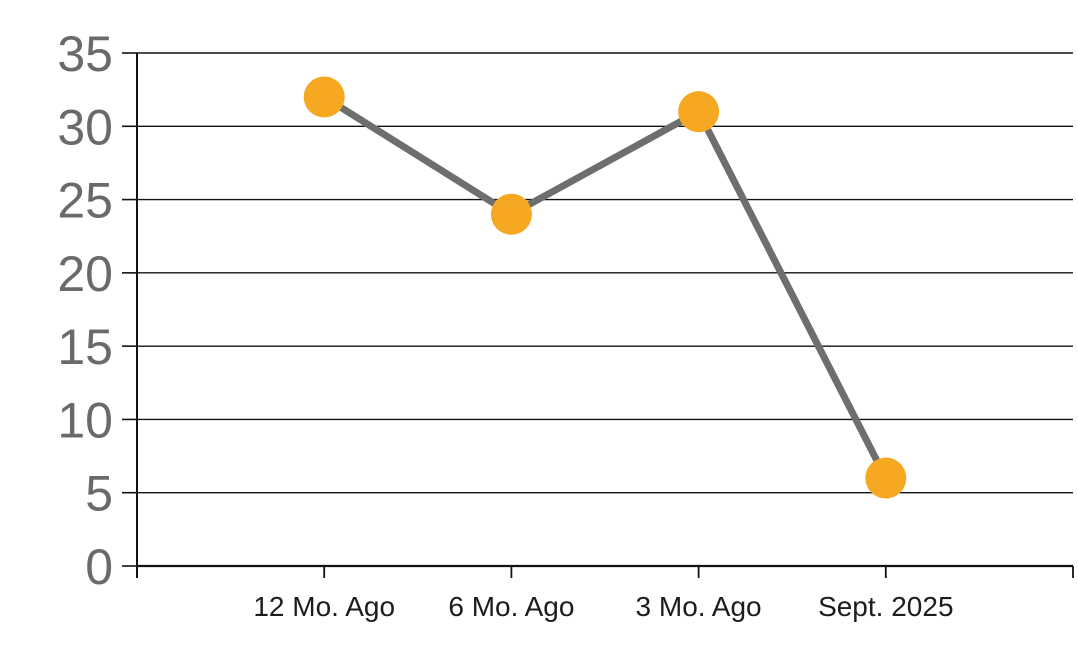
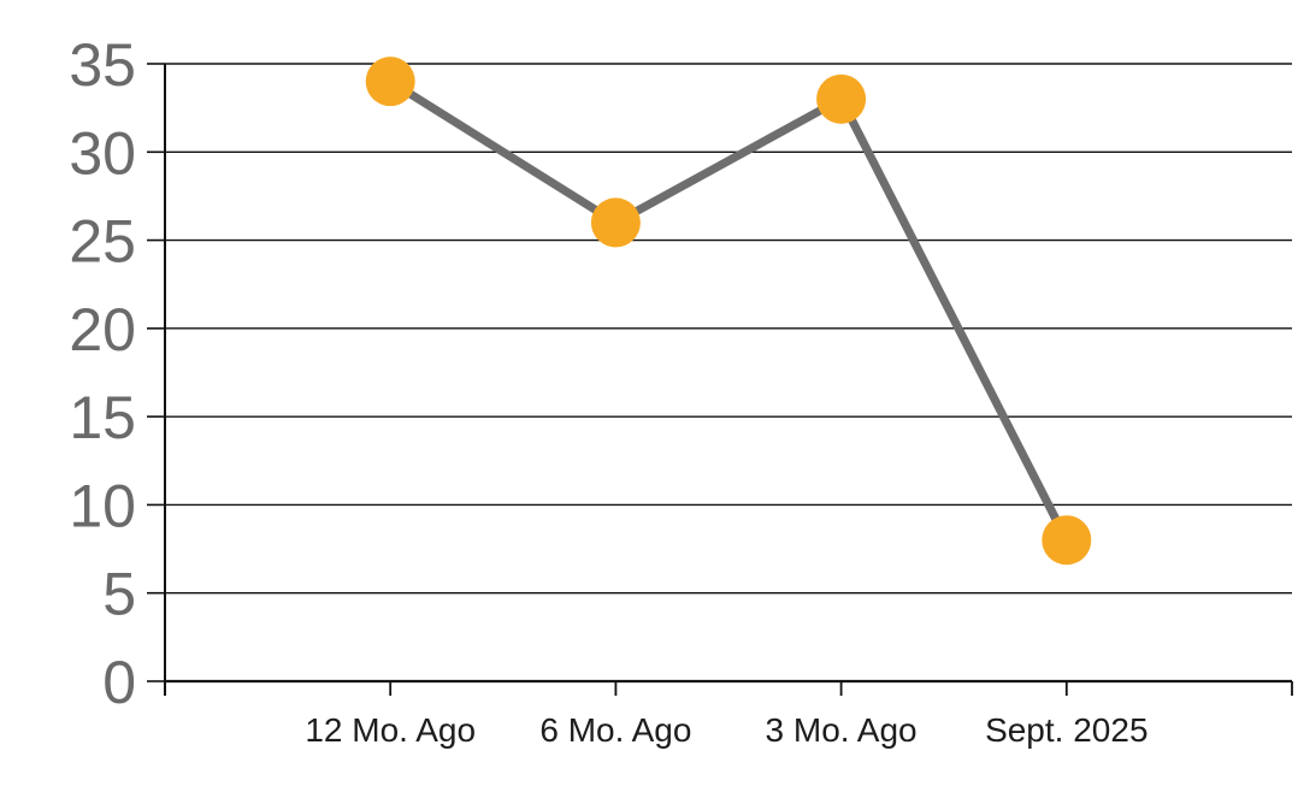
12 Mo. Ago: 32 -> 34
6 Mo. Ago: 24 -> 26
3 Mo. Ago: 31 -> 33
Sept. 2025: 6 -> 8
